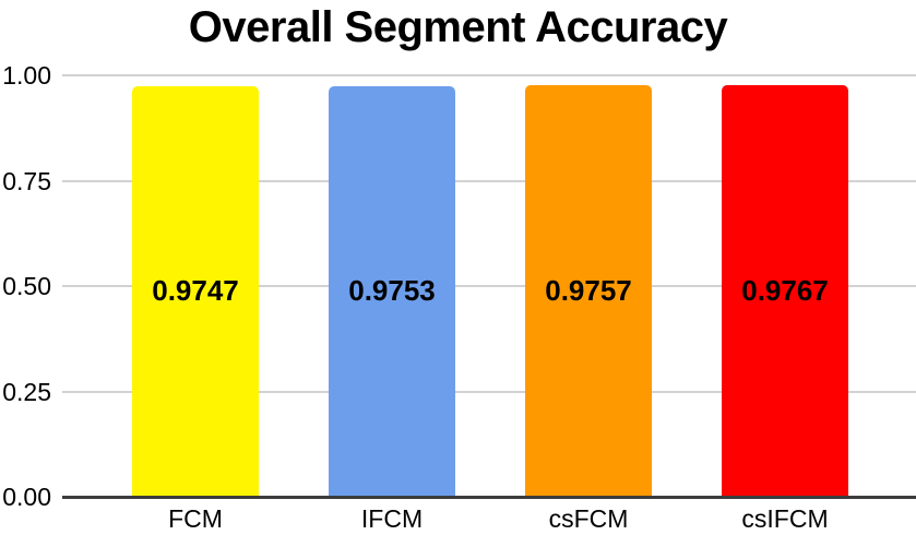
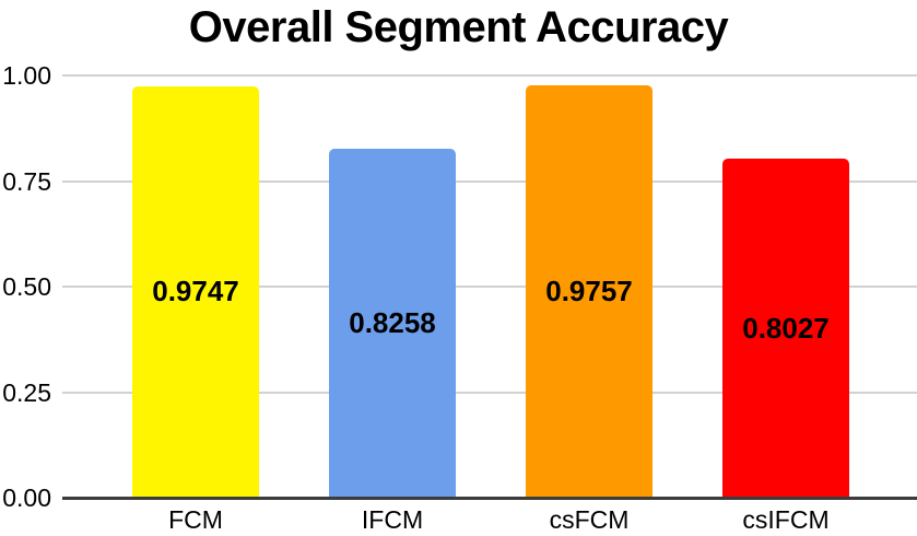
IFCM: 0.9753 -> 0.8258
csIFCM: 0.9767 -> 0.8027
